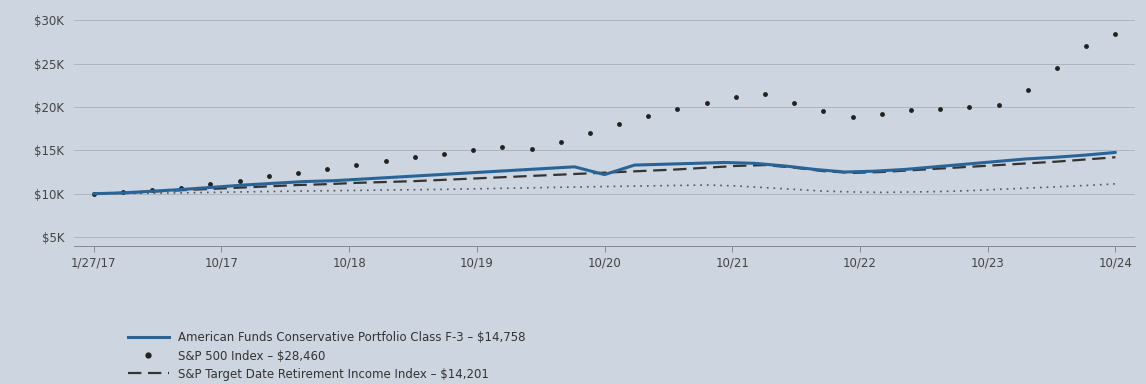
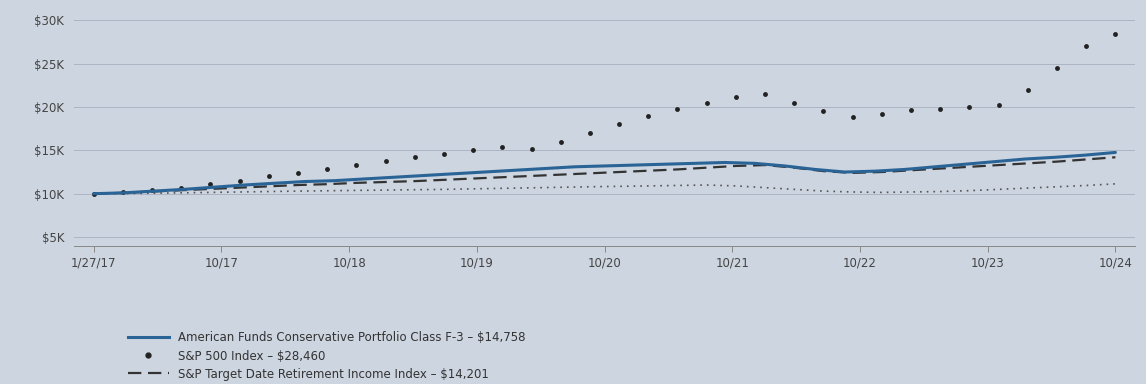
American Funds Conservative Portfolio Class F-3 – $14,758/10/20: $12.2K -> $13.2K
